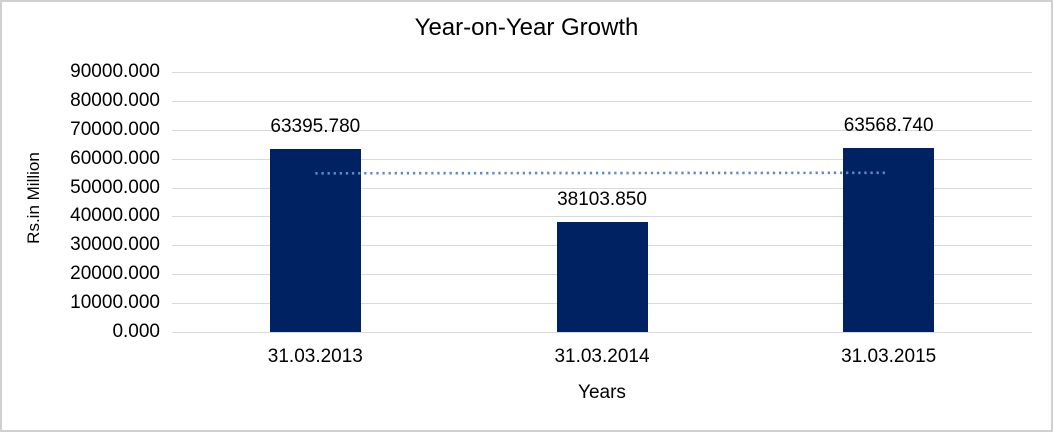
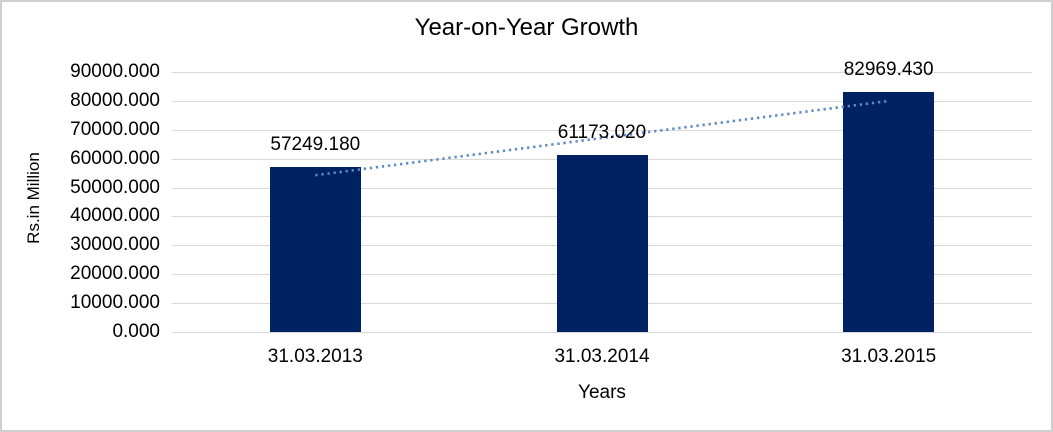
31.03.2013: 63395.780 -> 57249.180
31.03.2014: 38103.850 -> 61173.020
31.03.2015: 63568.740 -> 82969.430
